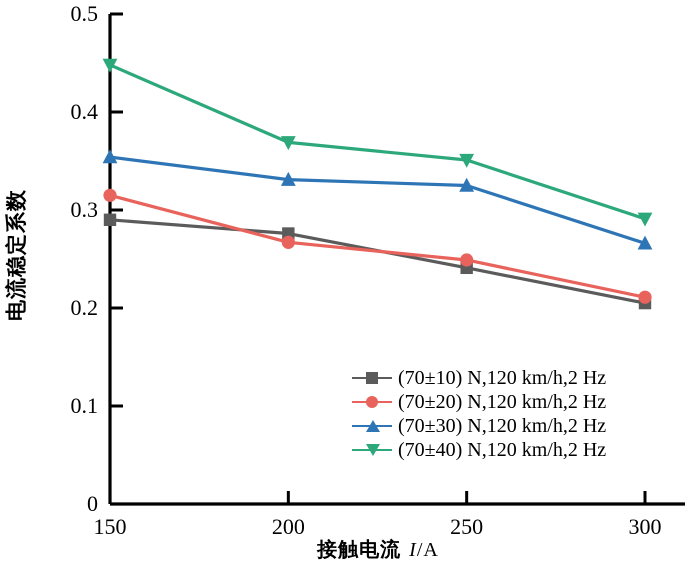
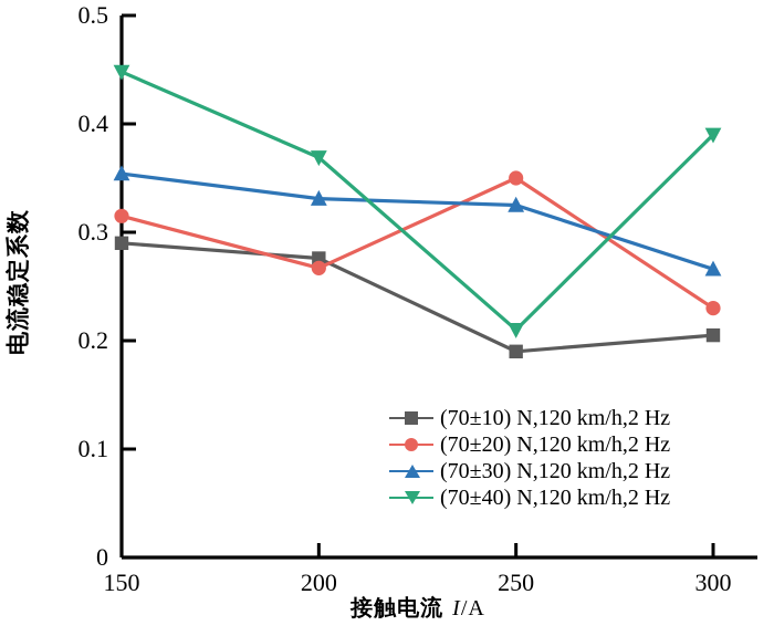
(70±10) N,120 km/h,2 Hz/250: 0.24 -> 0.19
(70±20) N,120 km/h,2 Hz/250: 0.25 -> 0.35
(70±40) N,120 km/h,2 Hz/250: 0.35 -> 0.21
(70±20) N,120 km/h,2 Hz/300: 0.21 -> 0.23
(70±40) N,120 km/h,2 Hz/300: 0.29 -> 0.39
